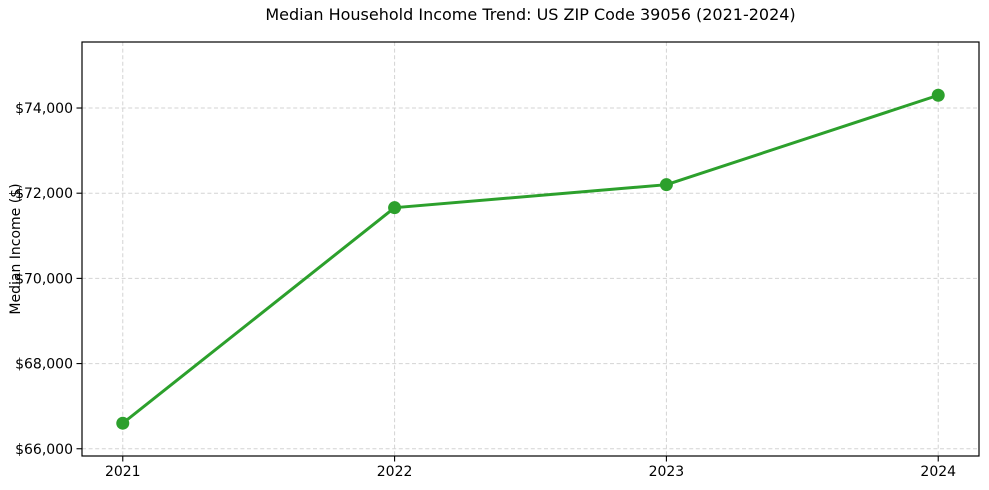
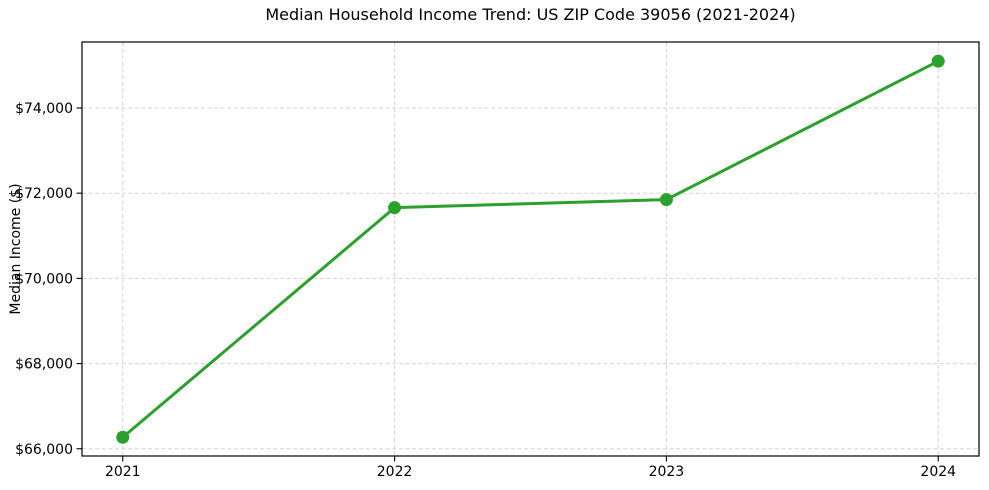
2021: $66600 -> $66300
2023: $72200 -> $71800
2024: $74300 -> $75100
